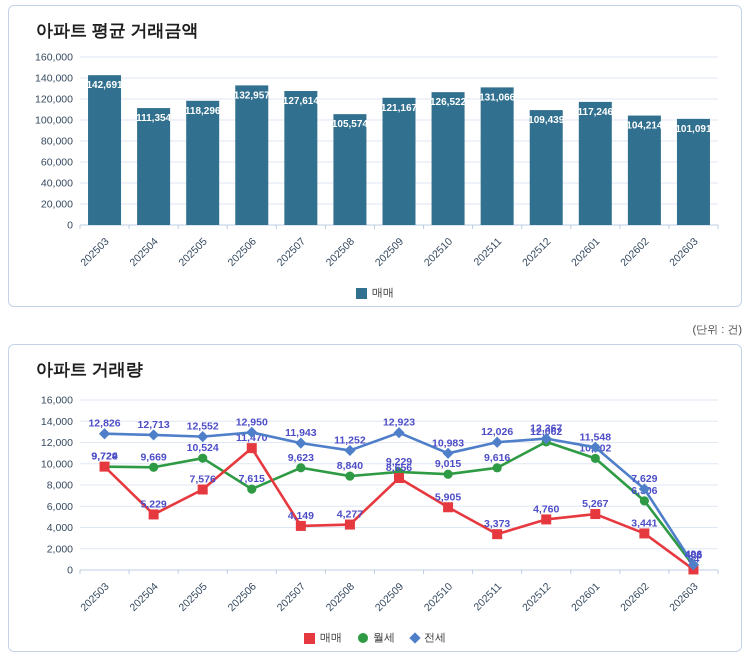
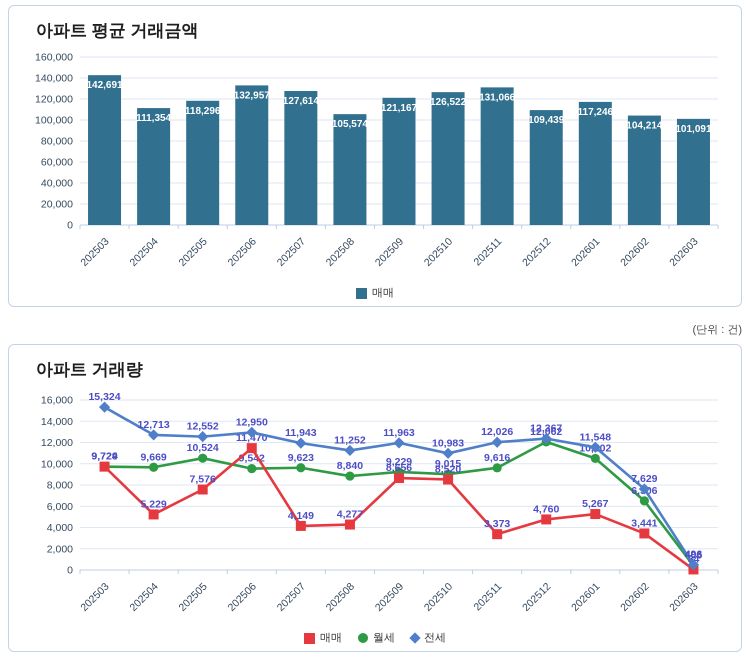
아파트 거래량/전세/202503: 12,826 -> 15,324
아파트 거래량/월세/202506: 7,615 -> 9,542
아파트 거래량/전세/202509: 12,923 -> 11,963
아파트 거래량/매매/202510: 5,905 -> 8,520
